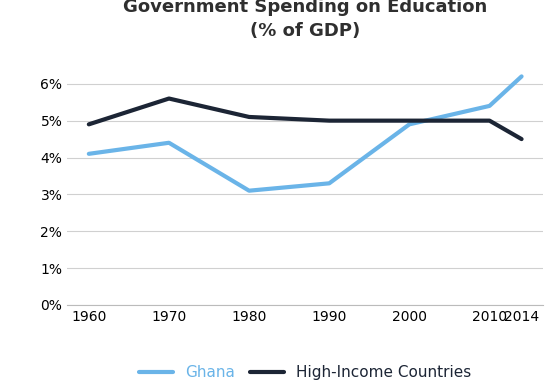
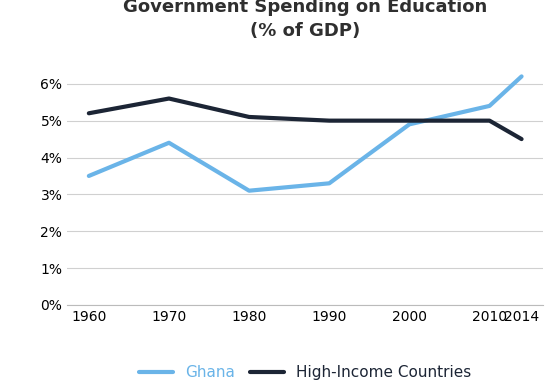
Ghana/1960: 4.1% -> 3.5%
High-Income Countries/1960: 4.9% -> 5.2%
